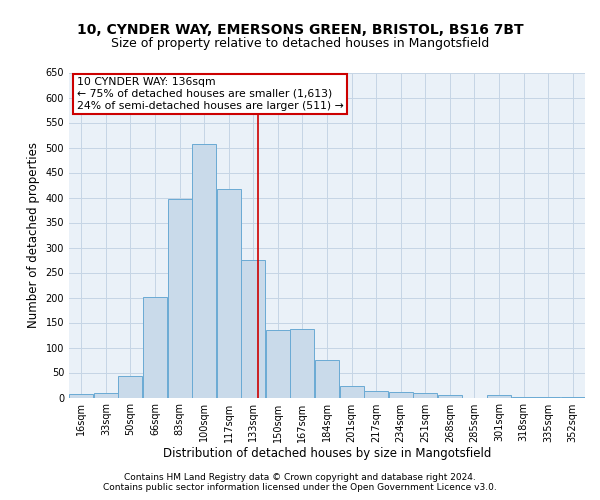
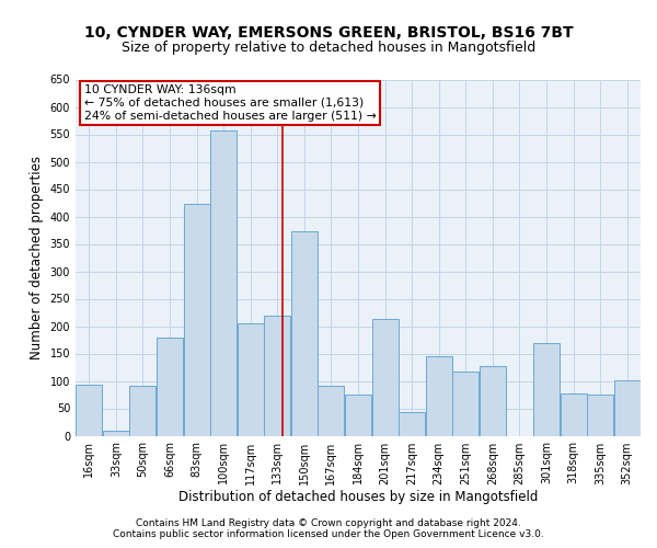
16sqm: 8 -> 94
50sqm: 44 -> 92
66sqm: 202 -> 180
83sqm: 397 -> 424
100sqm: 507 -> 558
117sqm: 418 -> 206
133sqm: 275 -> 220
150sqm: 135 -> 374
167sqm: 137 -> 92
201sqm: 23 -> 214
217sqm: 14 -> 44
234sqm: 11 -> 146
251sqm: 9 -> 118
268sqm: 6 -> 128
301sqm: 5 -> 170
318sqm: 1 -> 78
335sqm: 2 -> 76
352sqm: 1 -> 102
